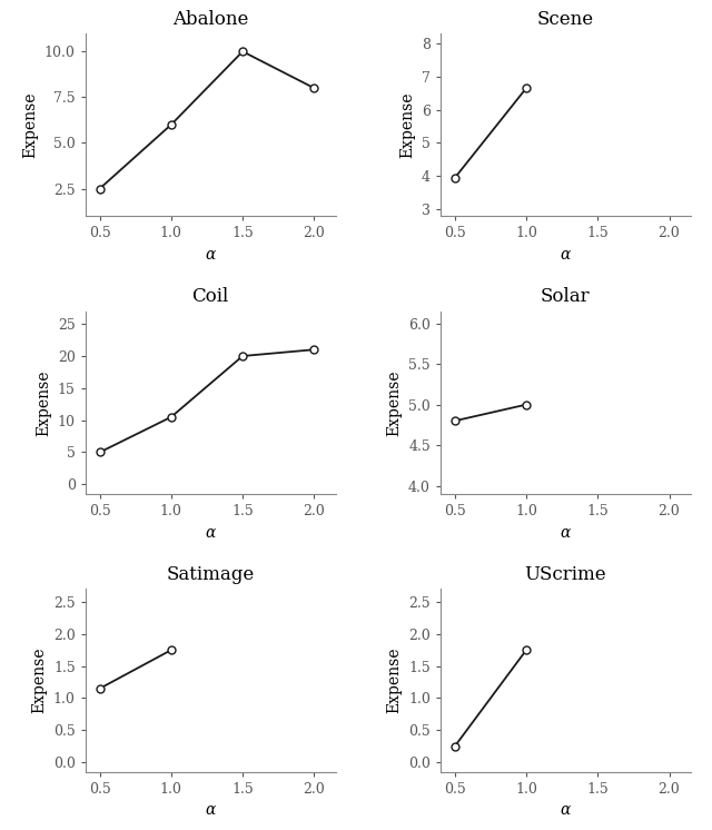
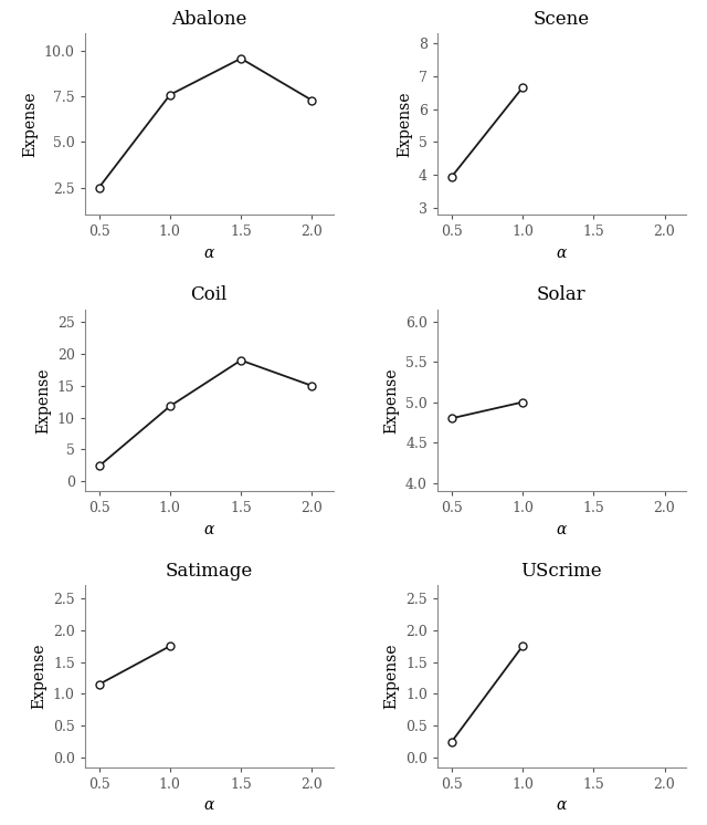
Abalone/1.0: 6.0 -> 7.6
Abalone/1.5: 10.0 -> 9.6
Abalone/2.0: 8.0 -> 7.3
Coil/0.5: 5.0 -> 2.4
Coil/1.0: 10.5 -> 11.8
Coil/1.5: 20.0 -> 19.0
Coil/2.0: 21.0 -> 15.0
